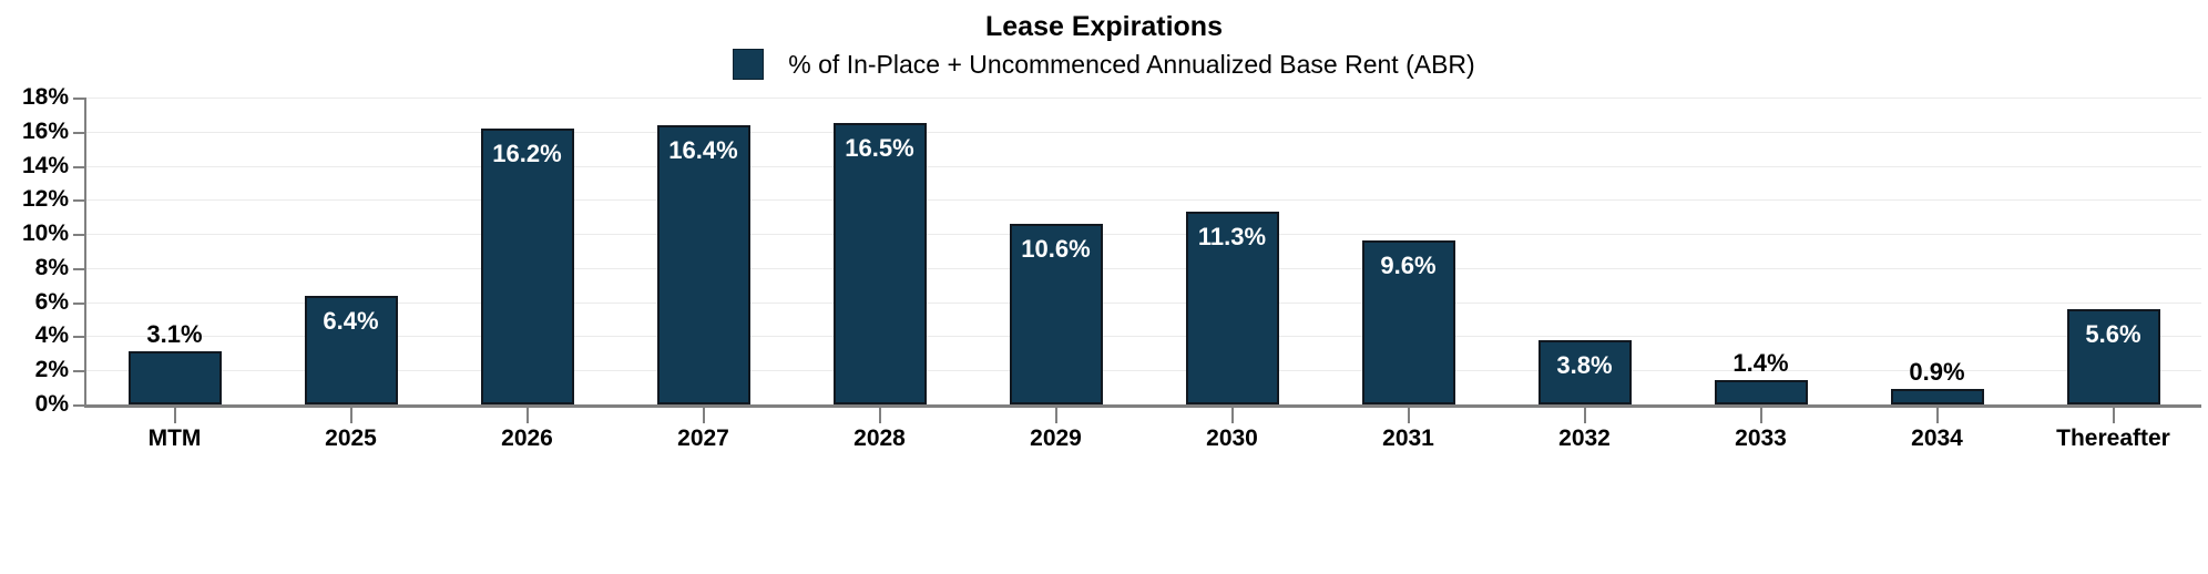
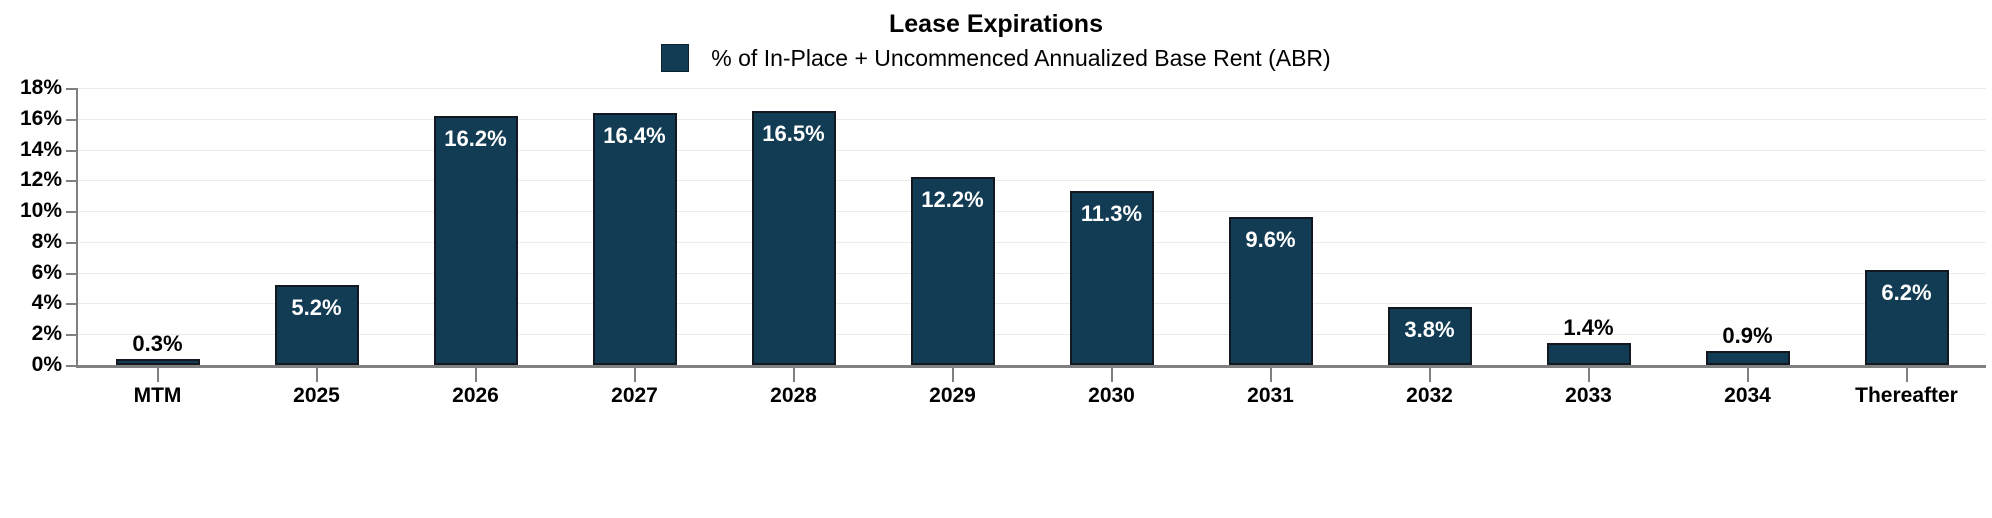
MTM: 3.1% -> 0.3%
2025: 6.4% -> 5.2%
2029: 10.6% -> 12.2%
Thereafter: 5.6% -> 6.2%
